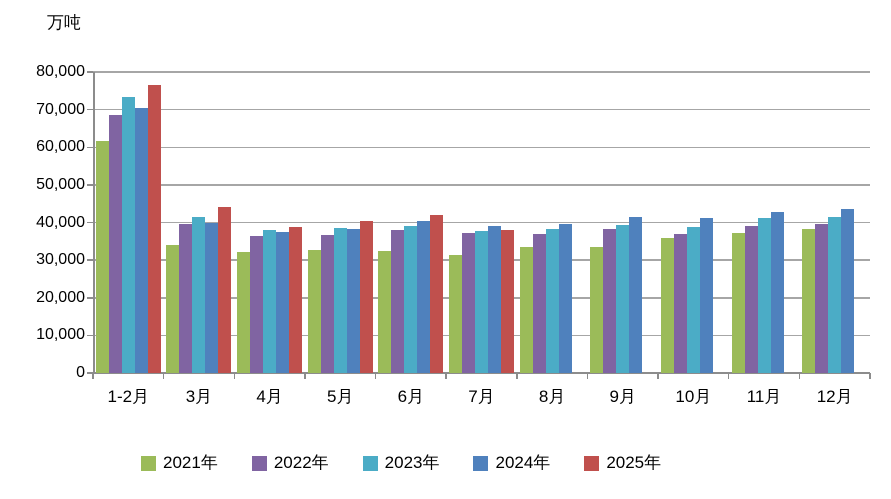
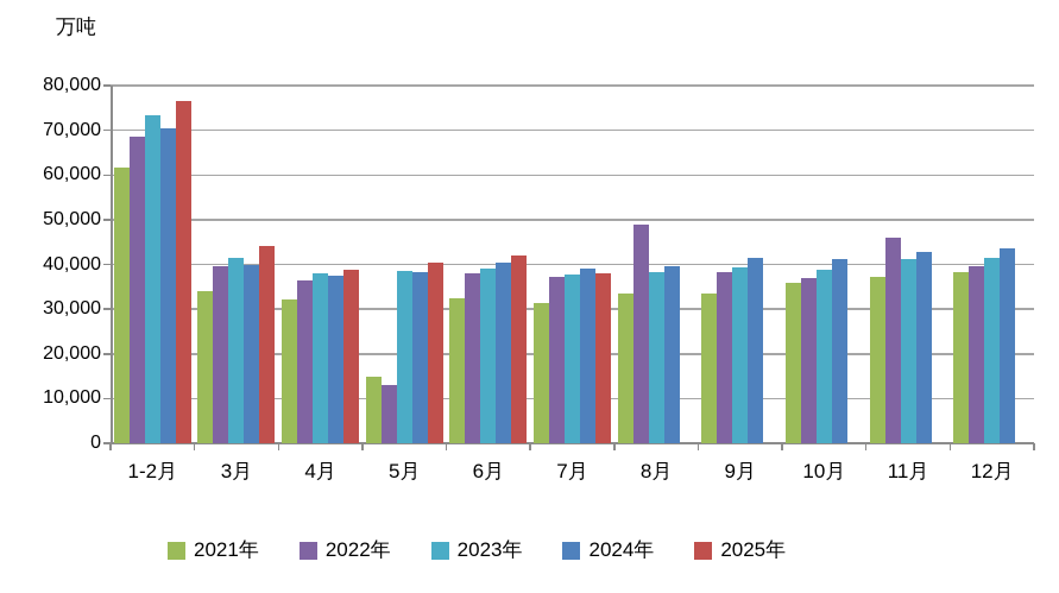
2021年/5月: 33000 -> 15000
2022年/5月: 37000 -> 13000
2022年/8月: 37000 -> 49000
2022年/11月: 39000 -> 46000
